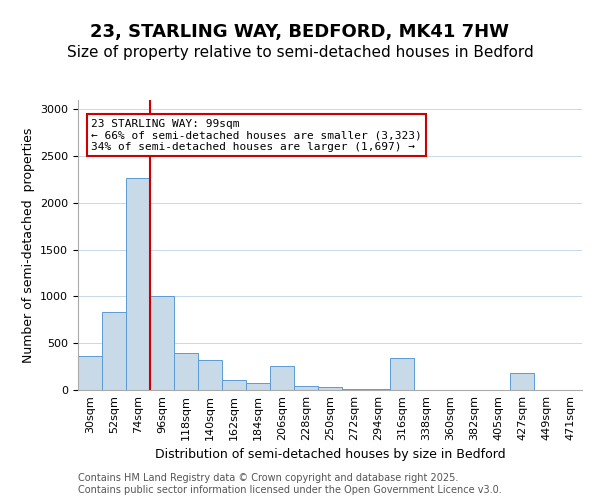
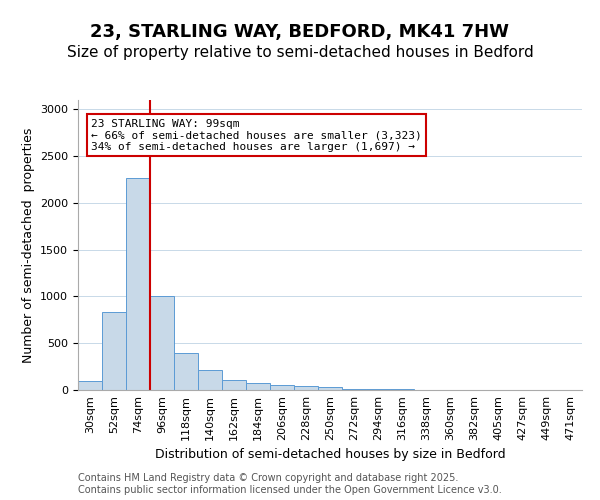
30sqm: 360 -> 100
140sqm: 320 -> 220
206sqm: 260 -> 60
316sqm: 340 -> 10
427sqm: 180 -> 0
